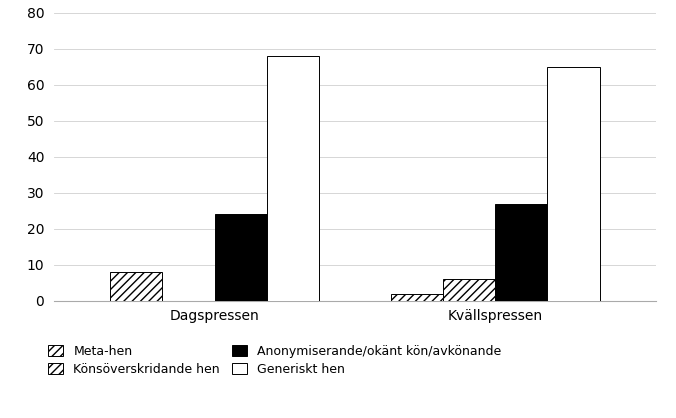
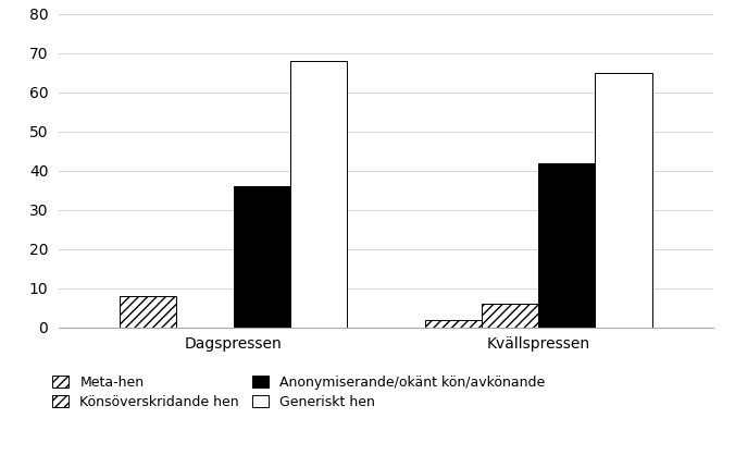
Anonymiserande/okänt kön/avkönande/Dagspressen: 24 -> 36
Anonymiserande/okänt kön/avkönande/Kvällspressen: 27 -> 42
